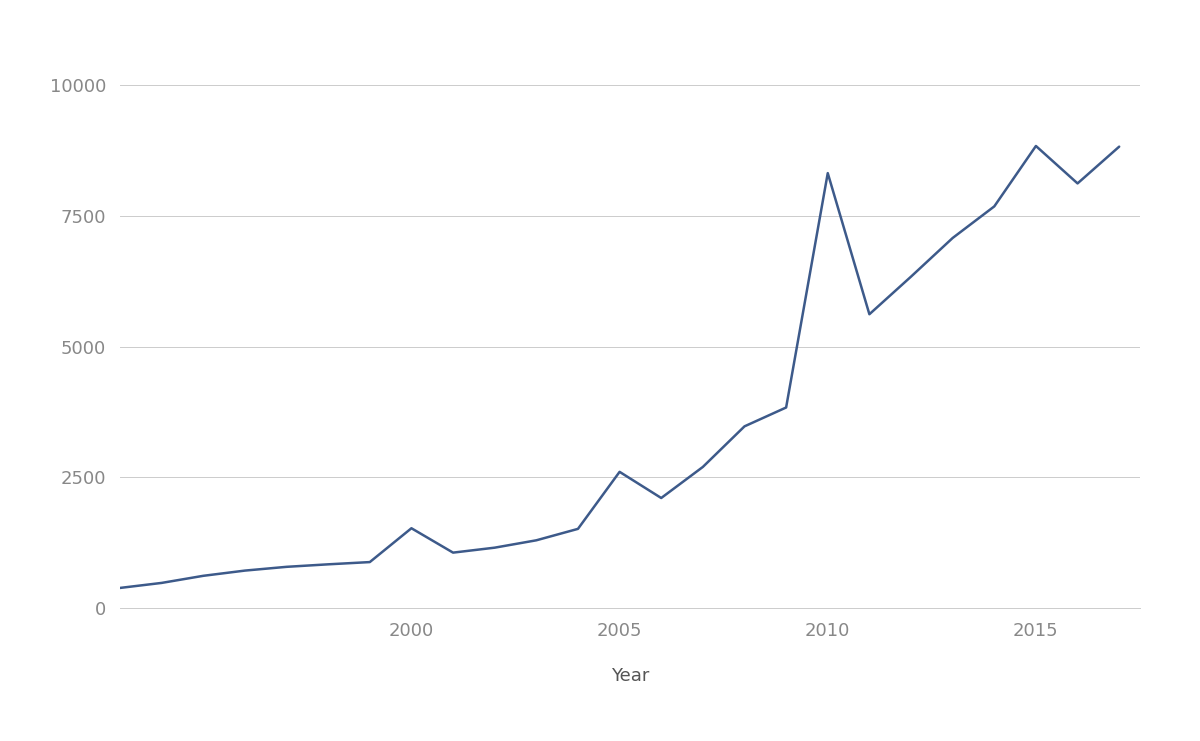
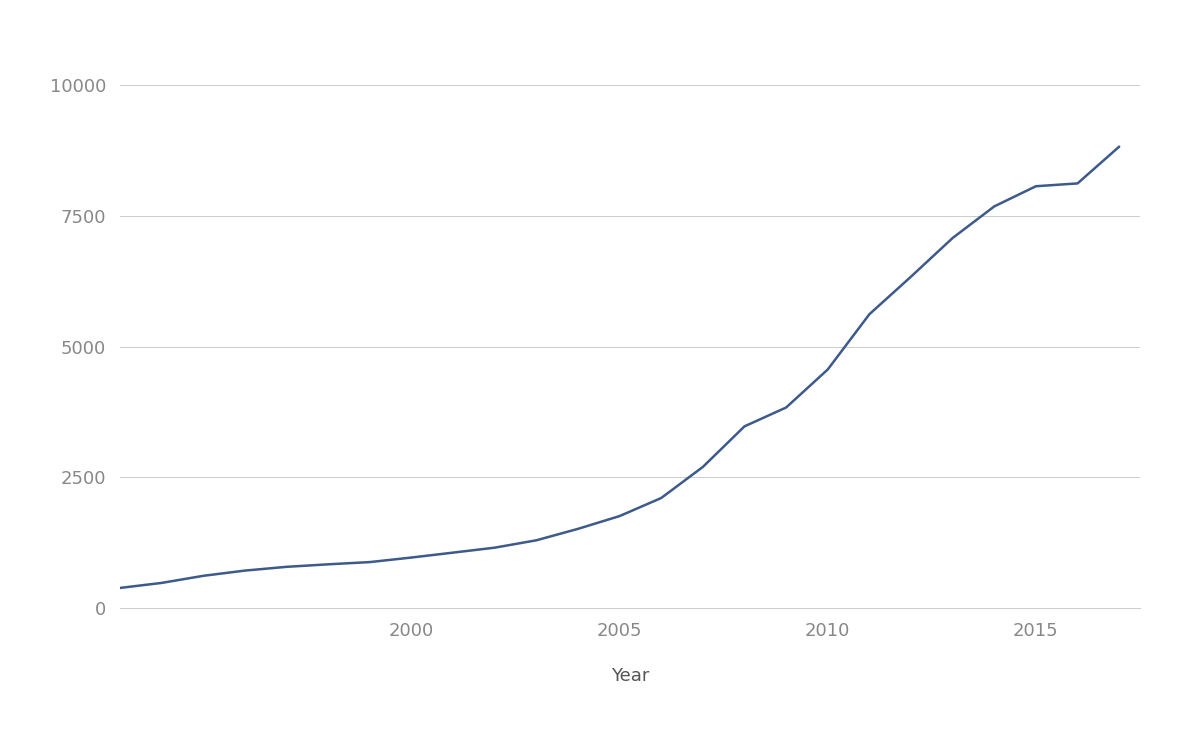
2000: 1520 -> 960
2005: 2600 -> 1750
2010: 8320 -> 4560
2015: 8840 -> 8070
